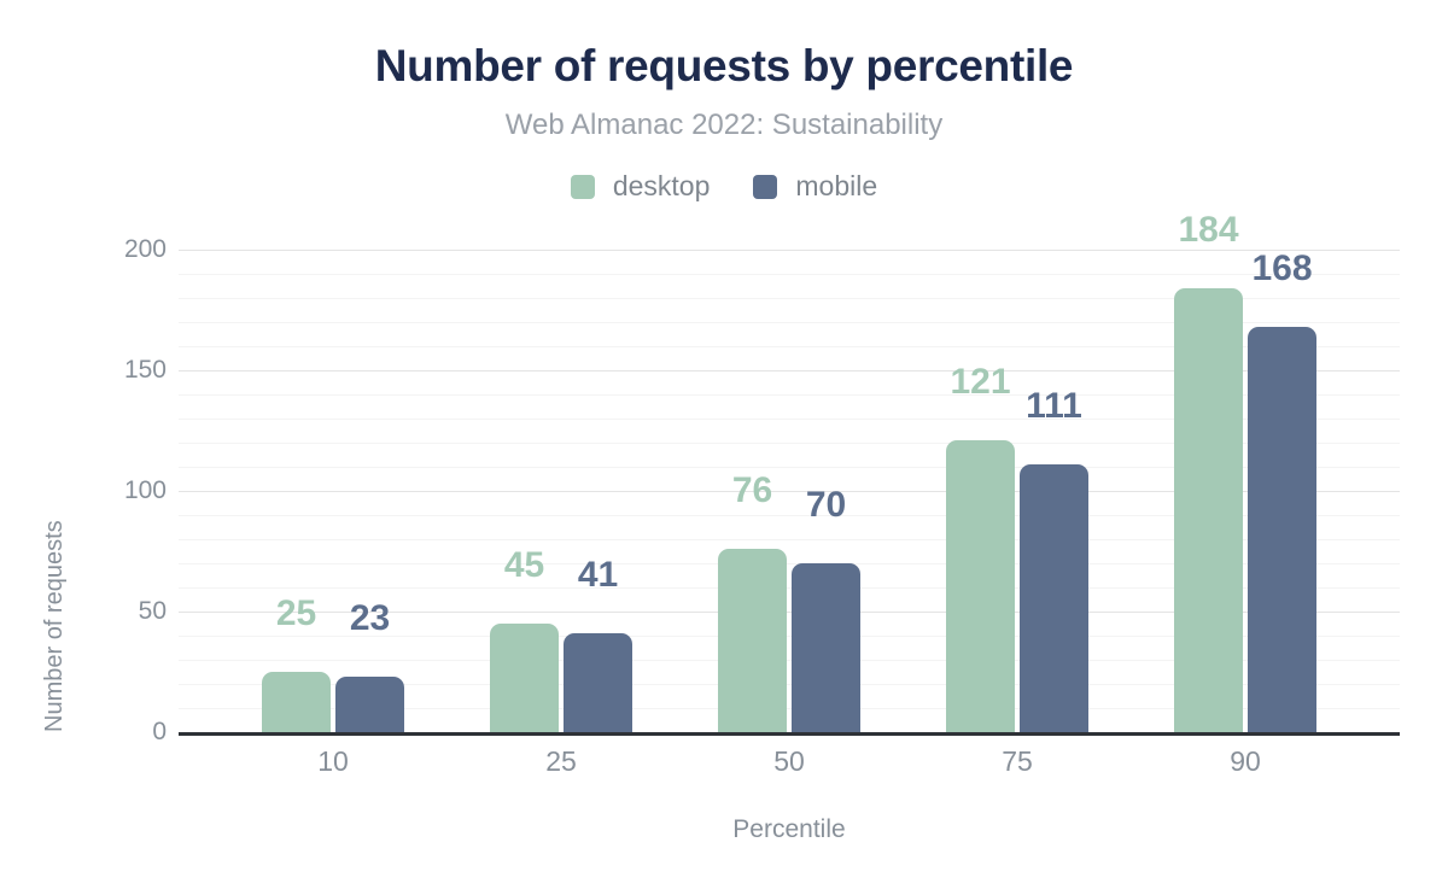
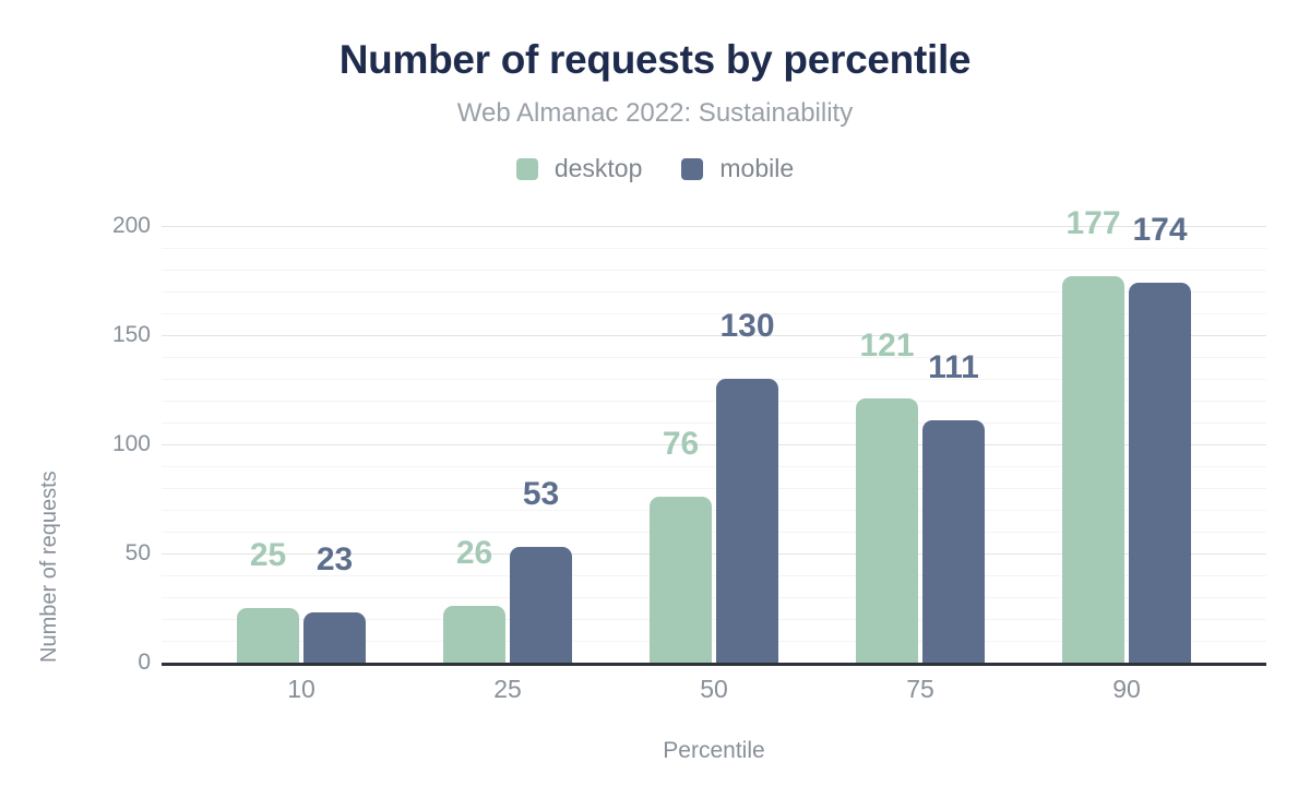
desktop/25: 45 -> 26
mobile/25: 41 -> 53
mobile/50: 70 -> 130
desktop/90: 184 -> 177
mobile/90: 168 -> 174
